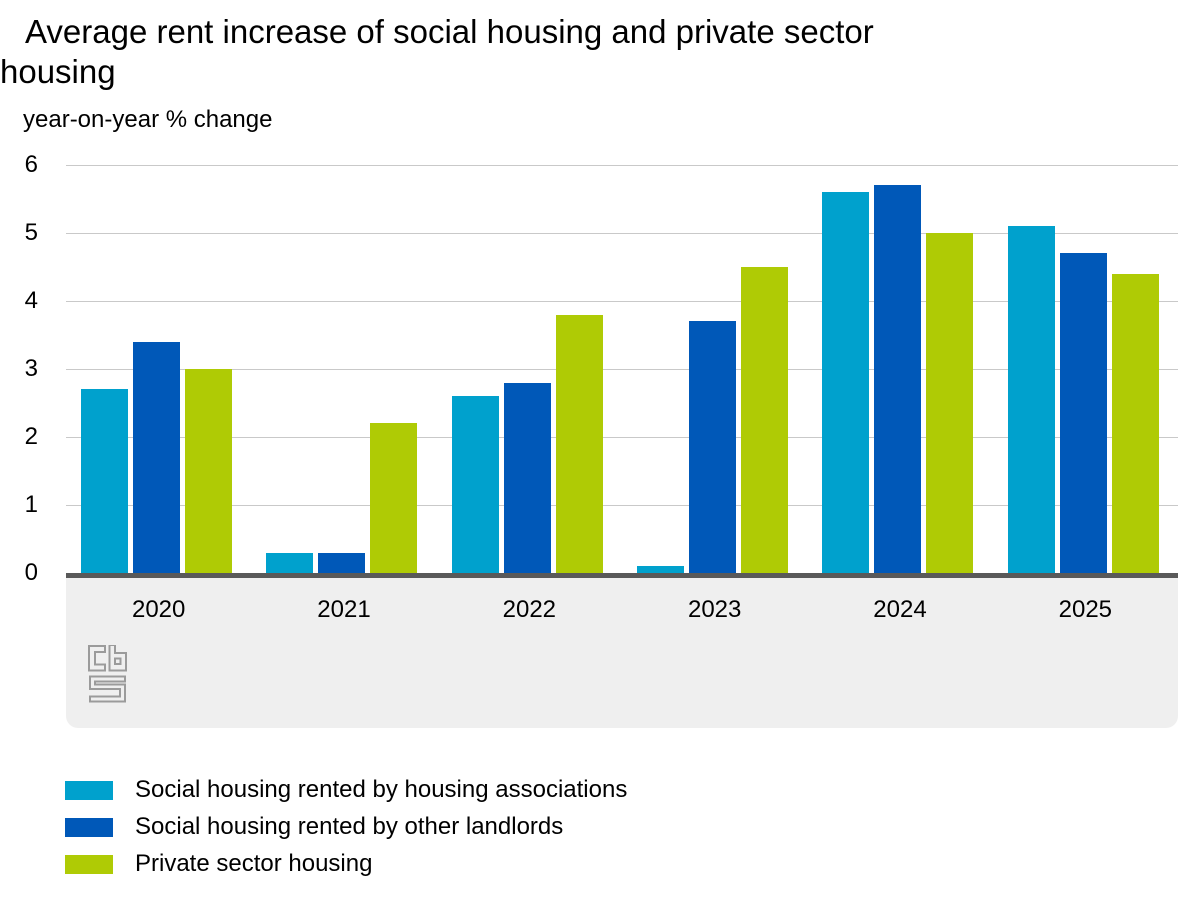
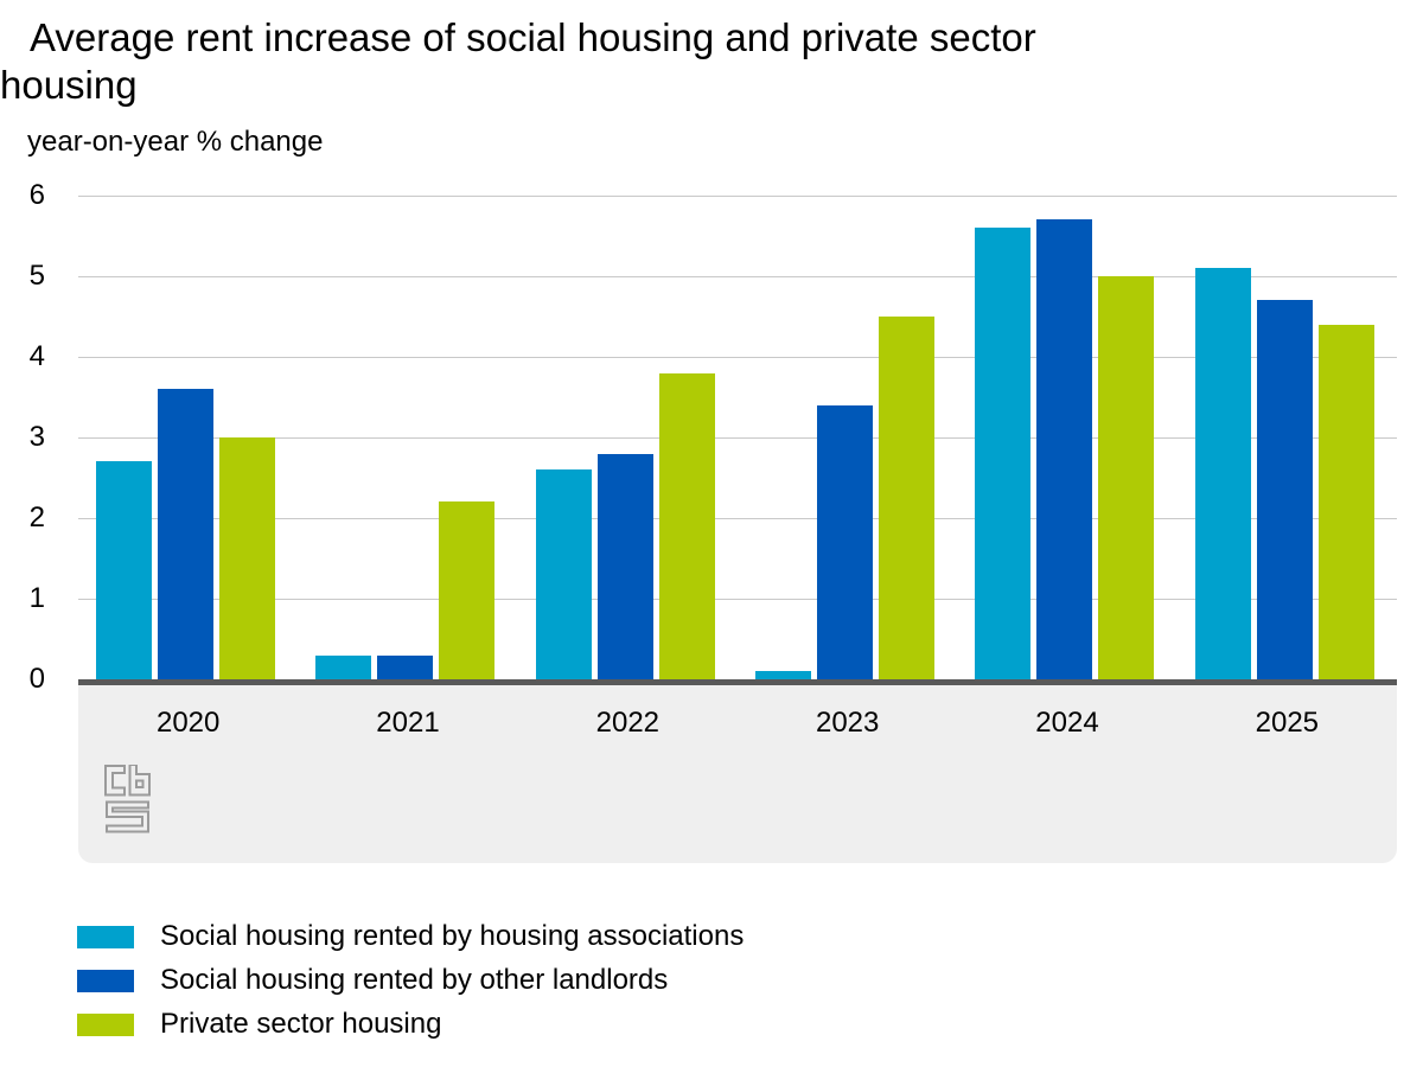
Social housing rented by other landlords/2020: 3.4 -> 3.6
Social housing rented by other landlords/2023: 3.7 -> 3.4
